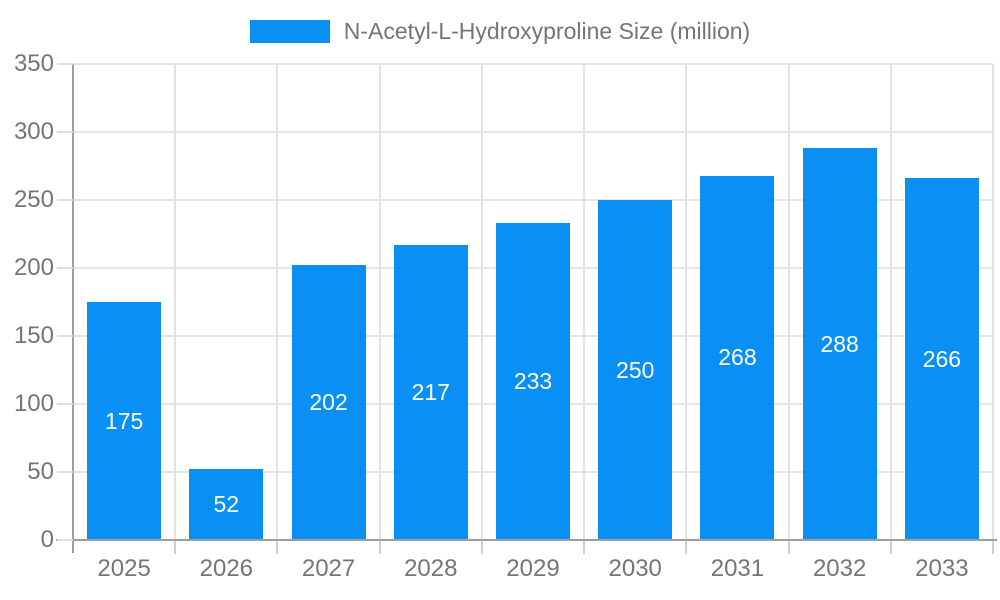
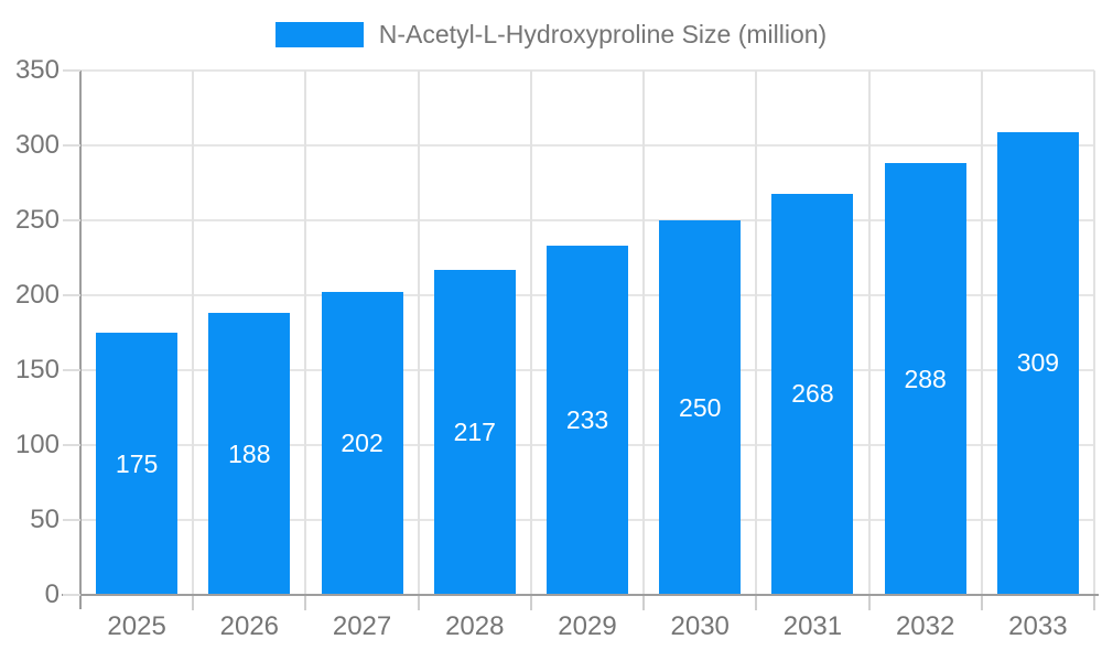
2026: 52 -> 188
2033: 266 -> 309
